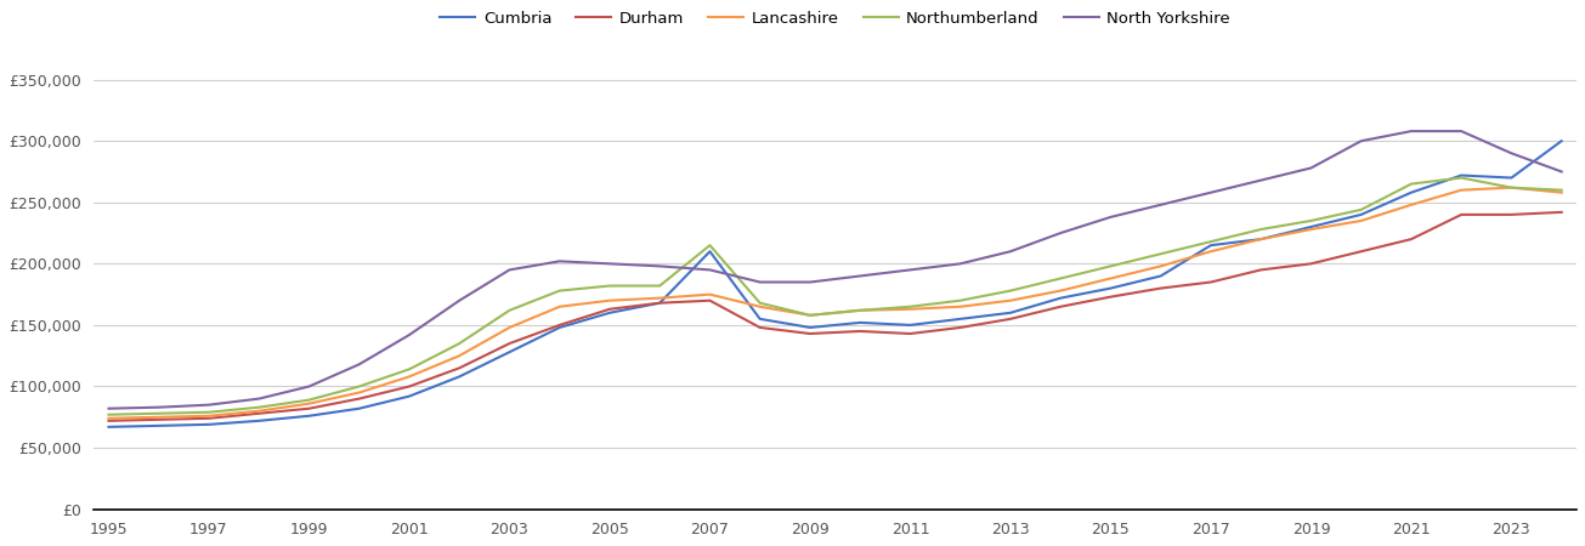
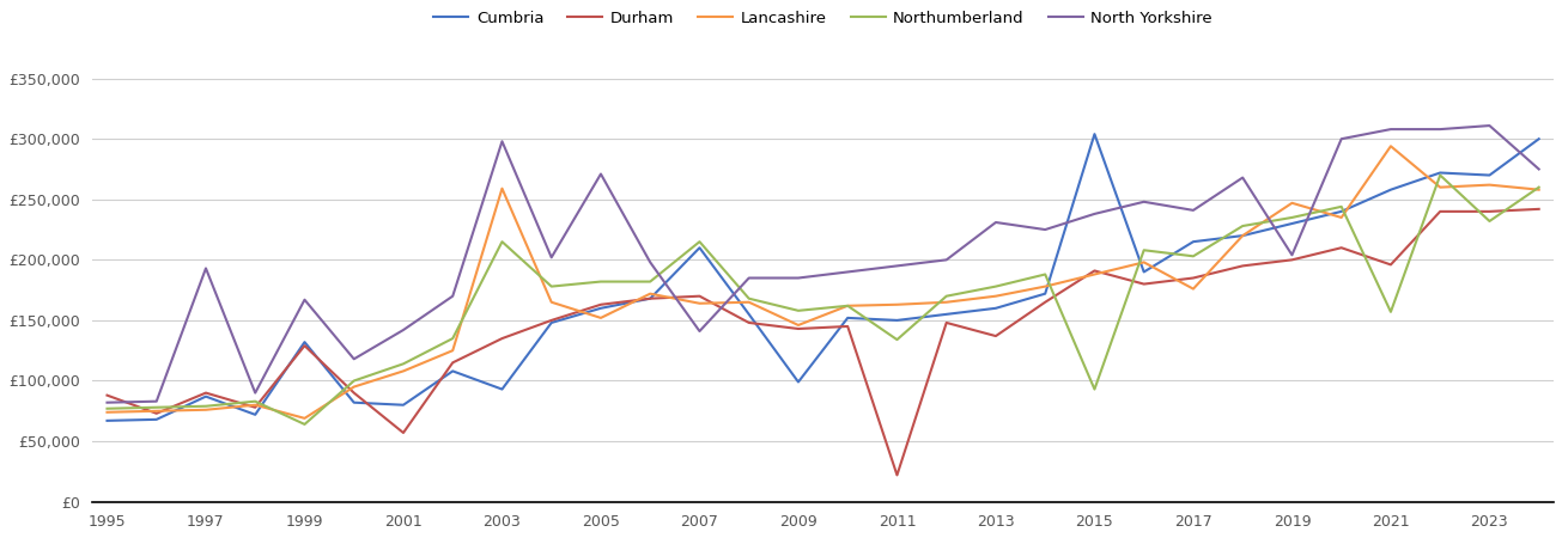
Durham/1995: £72,000 -> £88,000
Cumbria/1997: £69,000 -> £87,000
Durham/1997: £74,000 -> £90,000
North Yorkshire/1997: £85,000 -> £193,000
Cumbria/1999: £76,000 -> £132,000
Durham/1999: £82,000 -> £129,000
Lancashire/1999: £86,000 -> £69,000
Northumberland/1999: £89,000 -> £64,000
North Yorkshire/1999: £100,000 -> £167,000
Cumbria/2001: £92,000 -> £80,000
Durham/2001: £100,000 -> £57,000
Cumbria/2003: £128,000 -> £93,000
Lancashire/2003: £148,000 -> £259,000
Northumberland/2003: £162,000 -> £215,000
North Yorkshire/2003: £195,000 -> £298,000
Lancashire/2005: £170,000 -> £152,000
North Yorkshire/2005: £200,000 -> £271,000
Lancashire/2007: £175,000 -> £164,000
North Yorkshire/2007: £195,000 -> £141,000
Cumbria/2009: £148,000 -> £99,000
Lancashire/2009: £158,000 -> £146,000
Durham/2011: £143,000 -> £22,000
Northumberland/2011: £165,000 -> £134,000
Durham/2013: £155,000 -> £137,000
North Yorkshire/2013: £210,000 -> £231,000
Cumbria/2015: £180,000 -> £304,000
Durham/2015: £173,000 -> £191,000
Northumberland/2015: £198,000 -> £93,000
Lancashire/2017: £210,000 -> £176,000
Northumberland/2017: £218,000 -> £203,000
North Yorkshire/2017: £258,000 -> £241,000
Lancashire/2019: £228,000 -> £247,000
North Yorkshire/2019: £278,000 -> £204,000
Durham/2021: £220,000 -> £196,000
Lancashire/2021: £248,000 -> £294,000
Northumberland/2021: £265,000 -> £157,000
Northumberland/2023: £262,000 -> £232,000
North Yorkshire/2023: £290,000 -> £311,000
